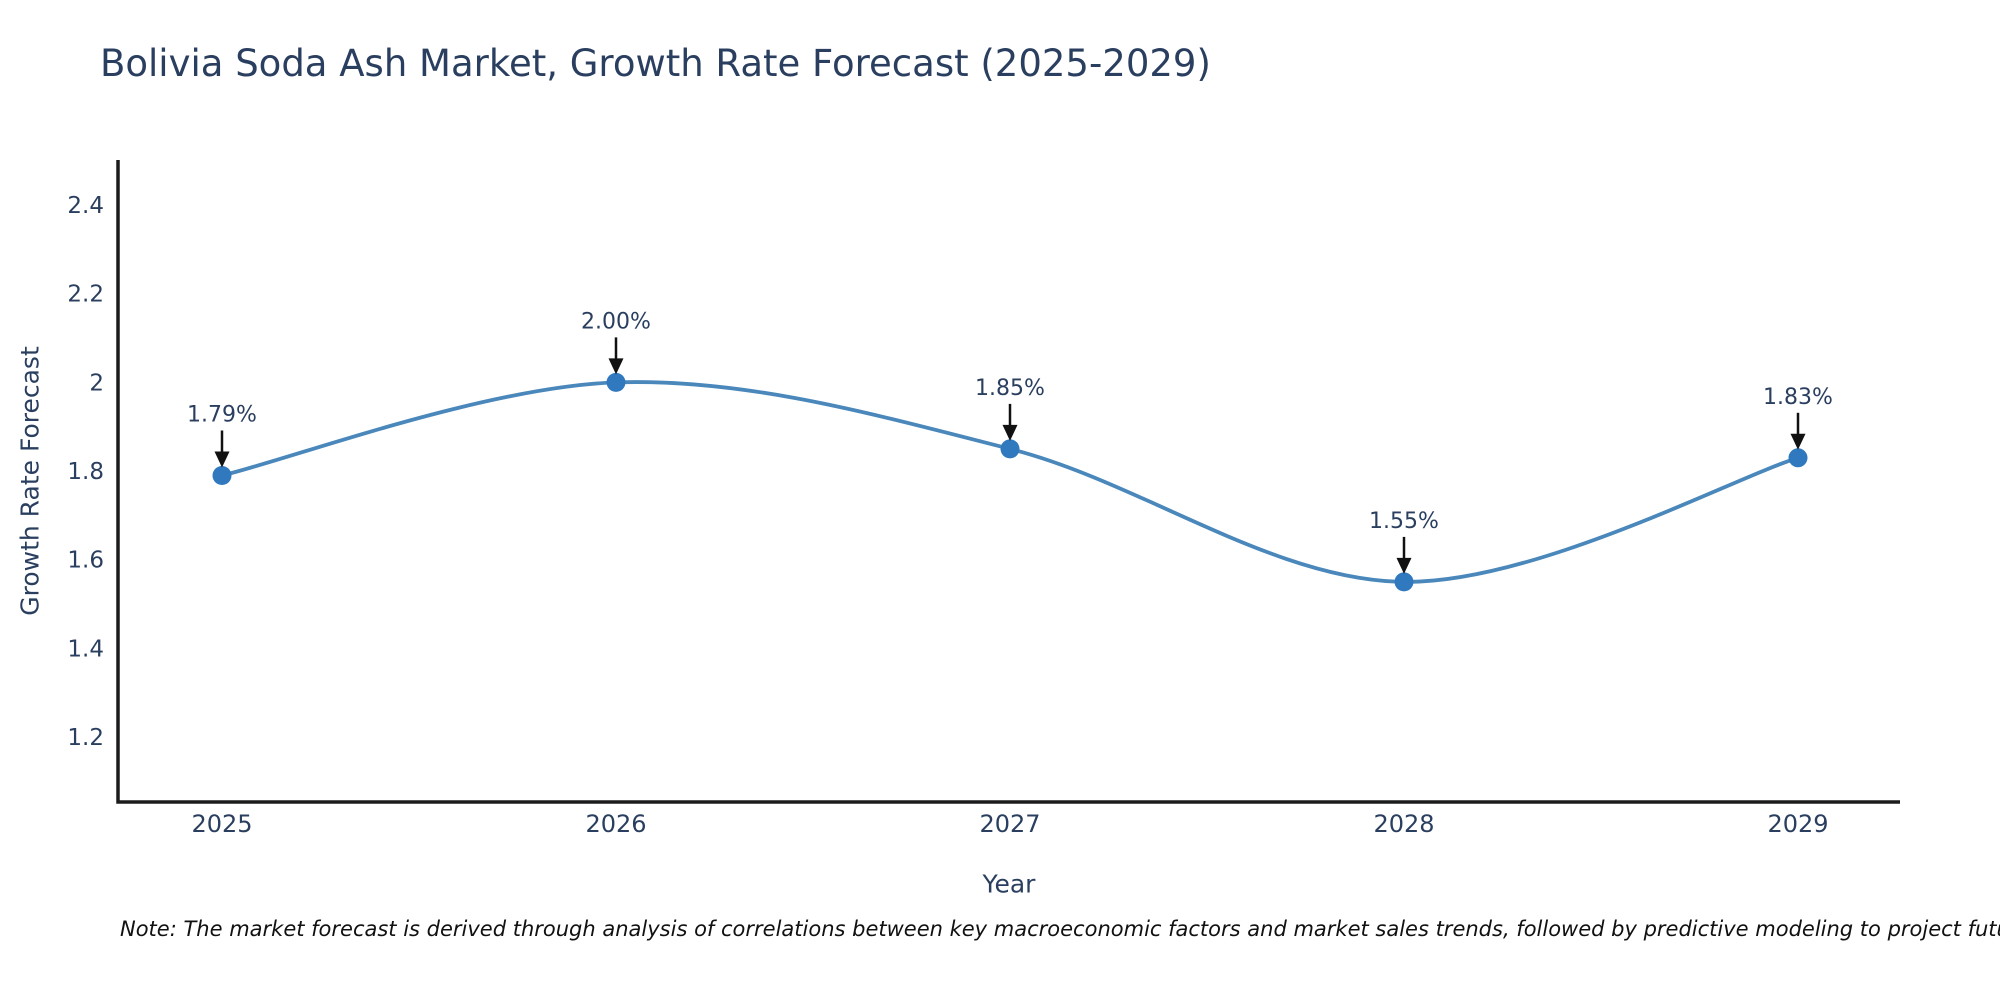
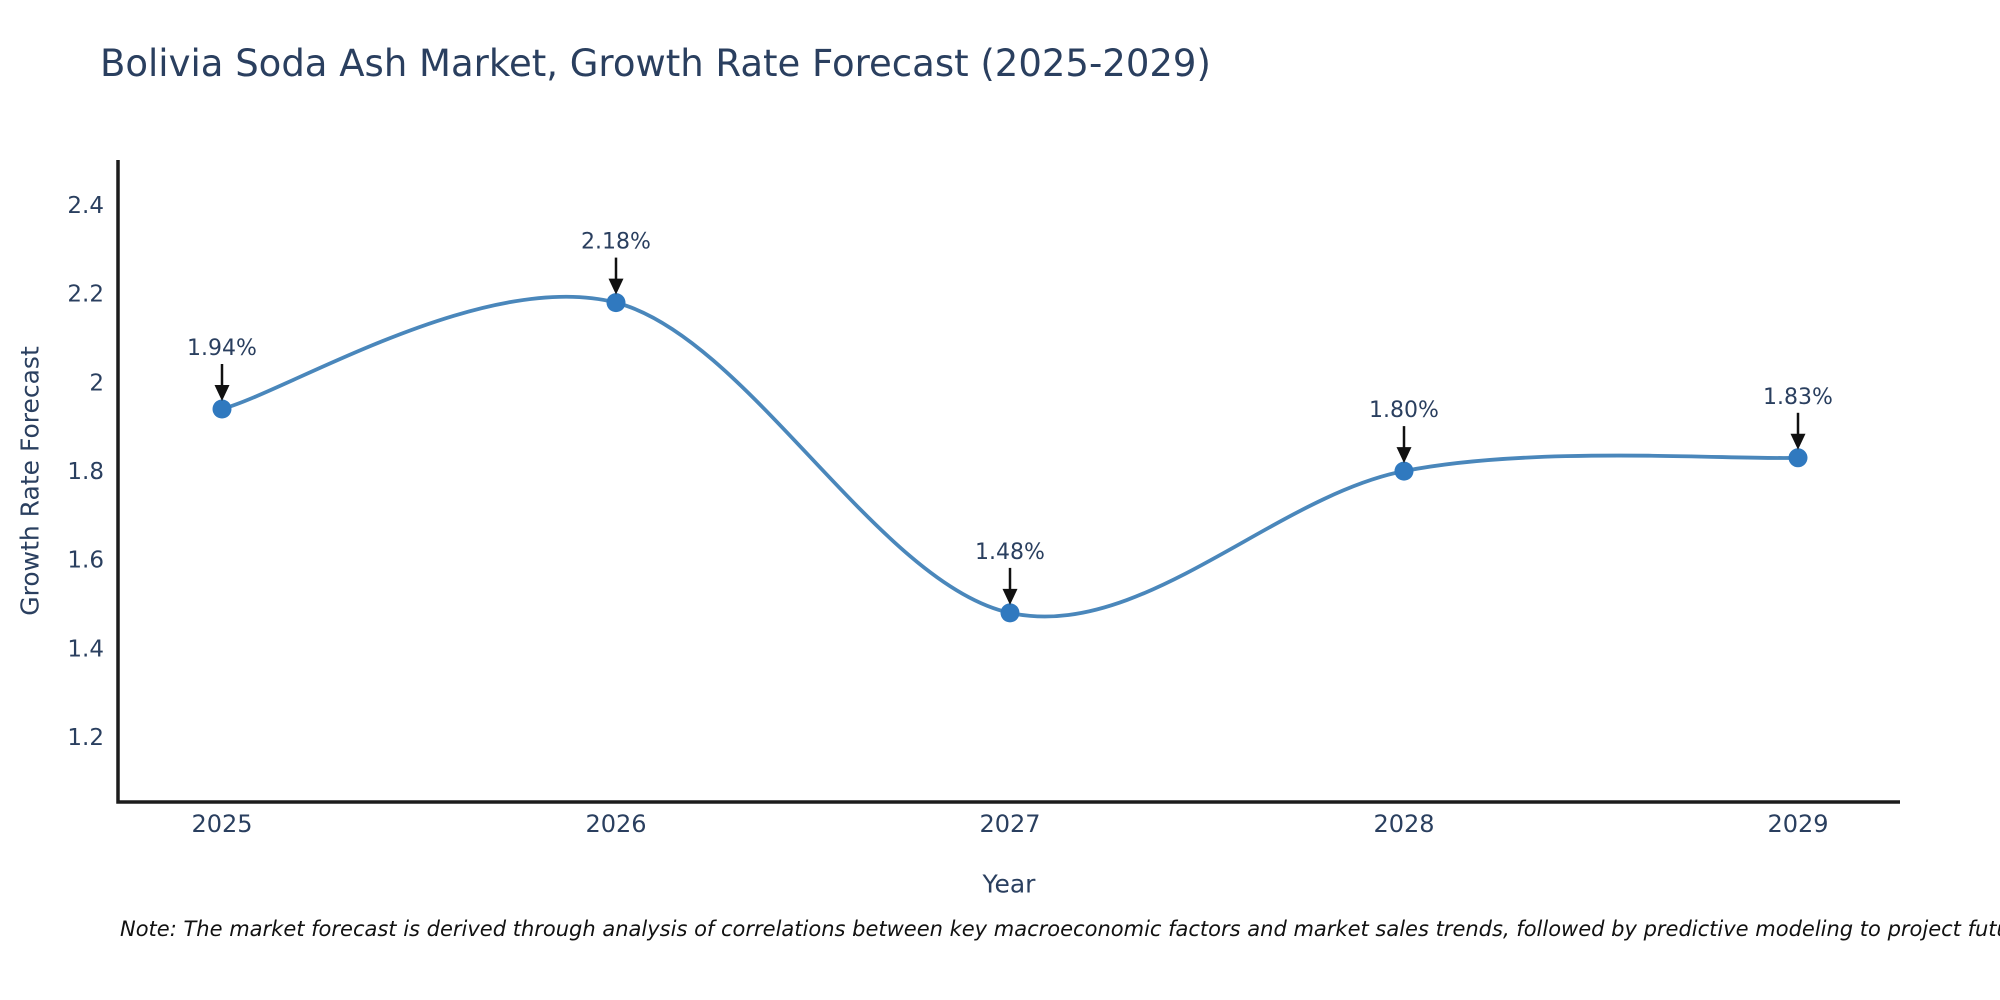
2025: 1.79% -> 1.94%
2026: 2.00% -> 2.18%
2027: 1.85% -> 1.48%
2028: 1.55% -> 1.80%
